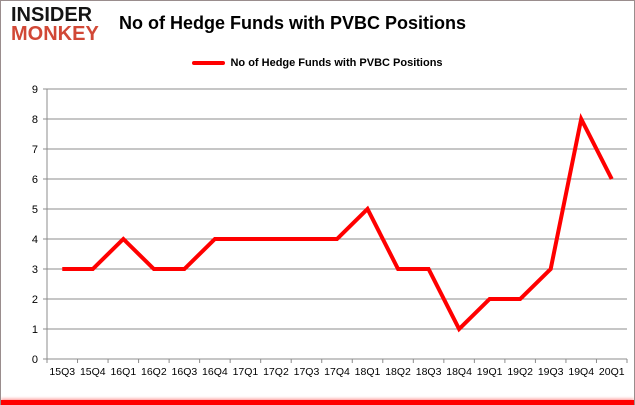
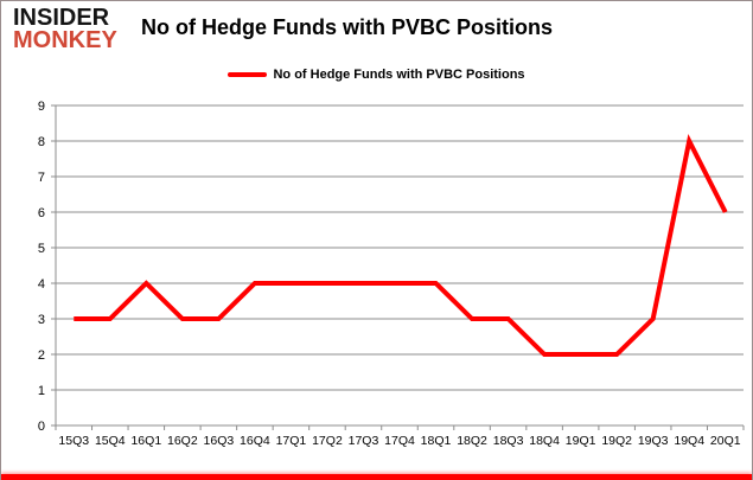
18Q1: 5 -> 4
18Q4: 1 -> 2
